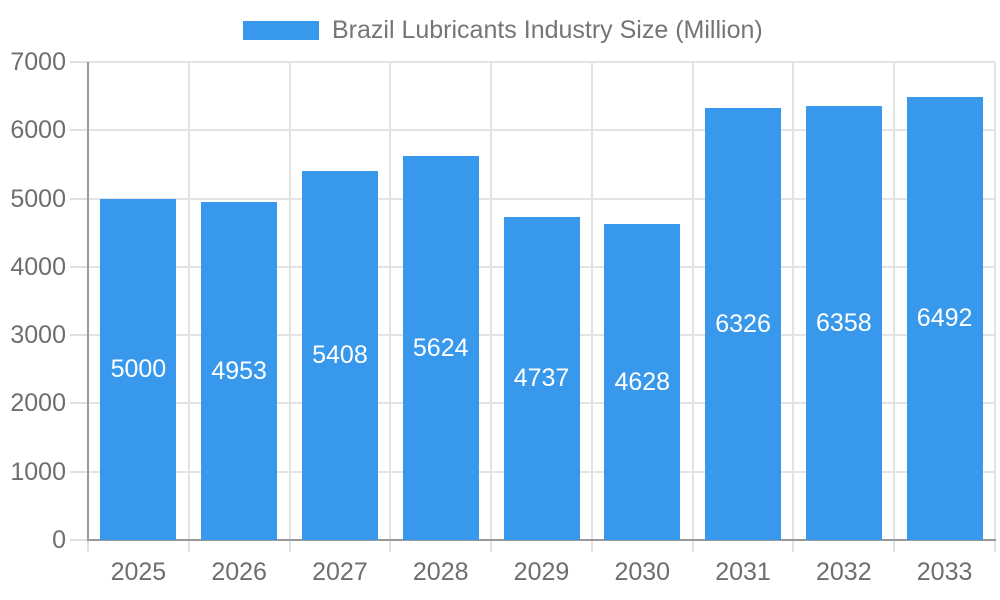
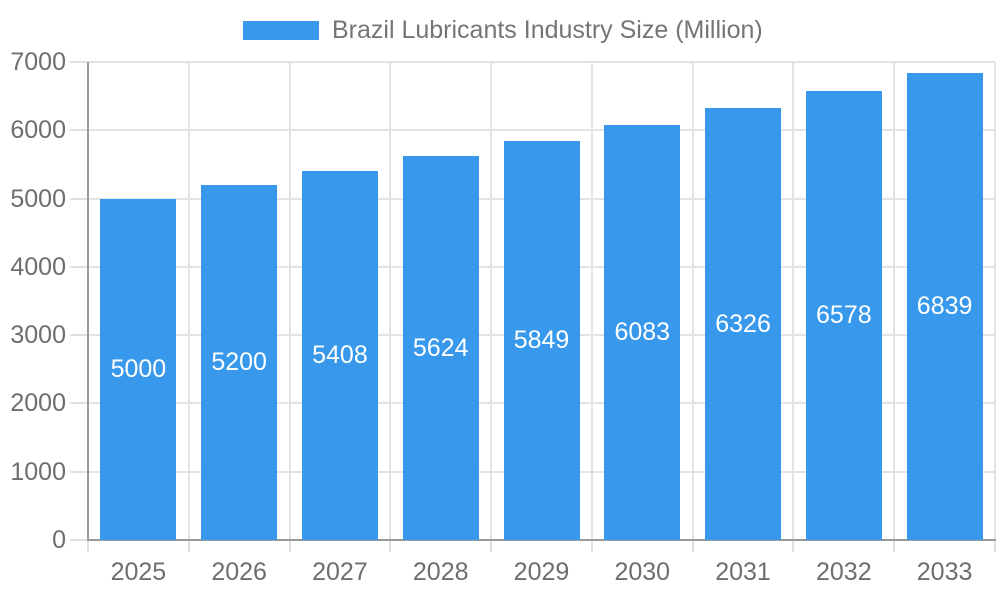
2026: 4953 -> 5200
2029: 4737 -> 5849
2030: 4628 -> 6083
2032: 6358 -> 6578
2033: 6492 -> 6839
